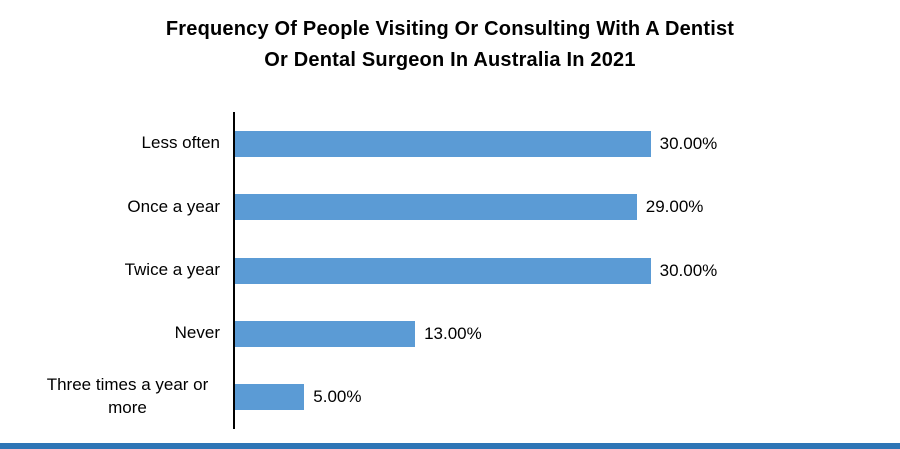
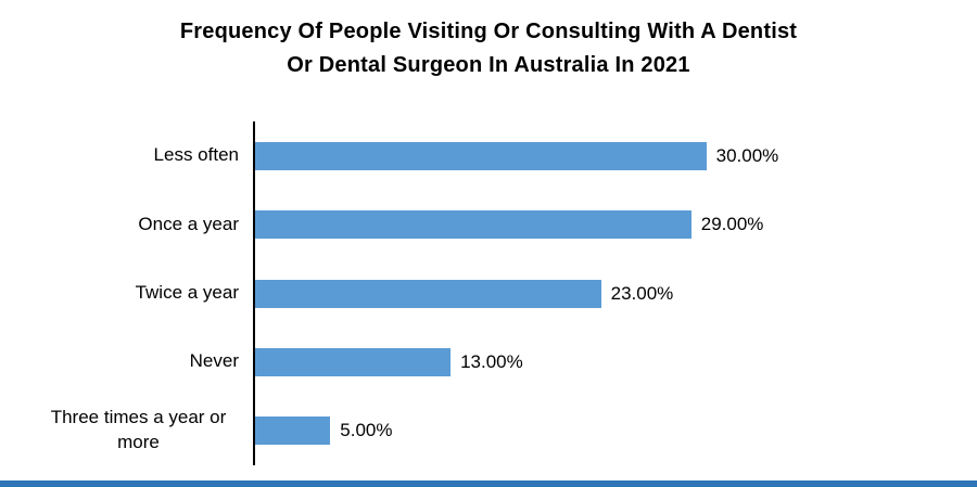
Twice a year: 30.00% -> 23.00%
